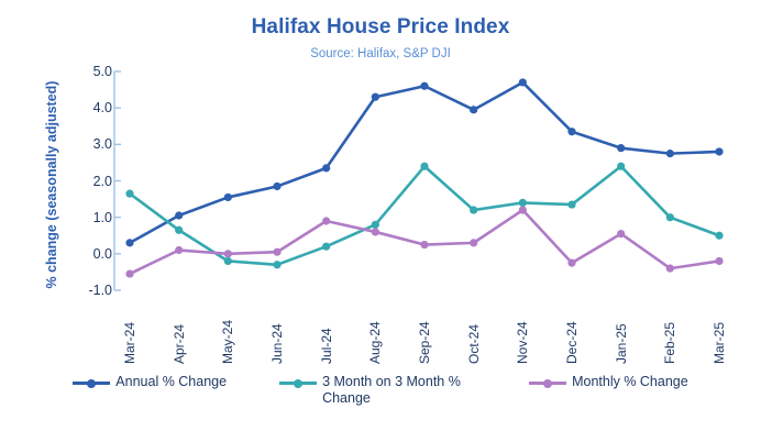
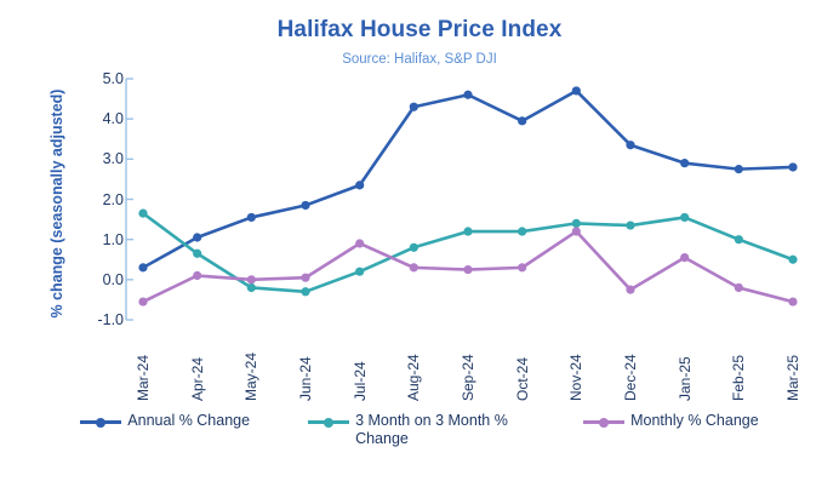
Monthly % Change/Aug-24: 0.6 -> 0.3
3 Month on 3 Month % Change/Sep-24: 2.4 -> 1.2
3 Month on 3 Month % Change/Jan-25: 2.4 -> 1.6
Monthly % Change/Feb-25: -0.4 -> -0.2
Monthly % Change/Mar-25: -0.2 -> -0.6
